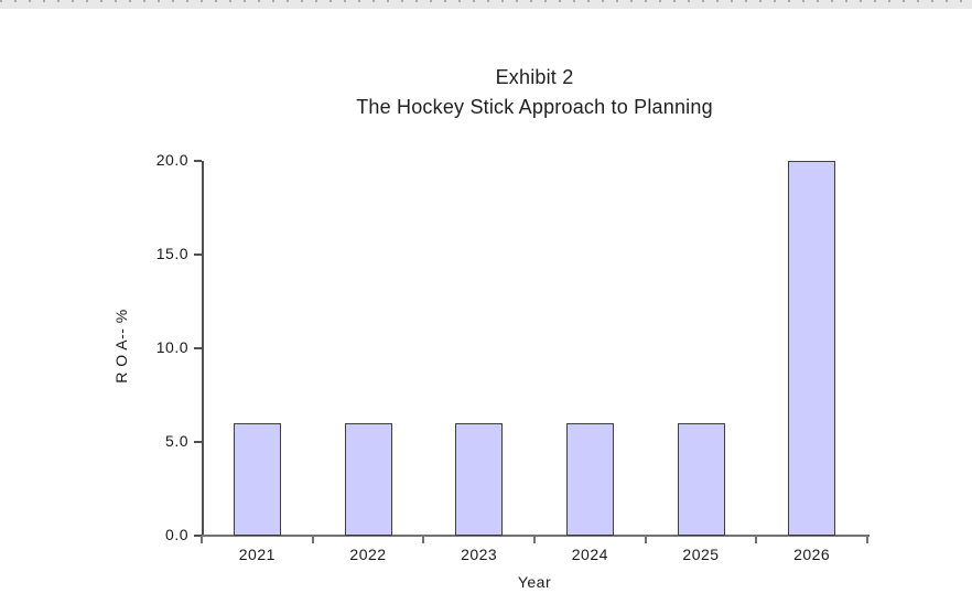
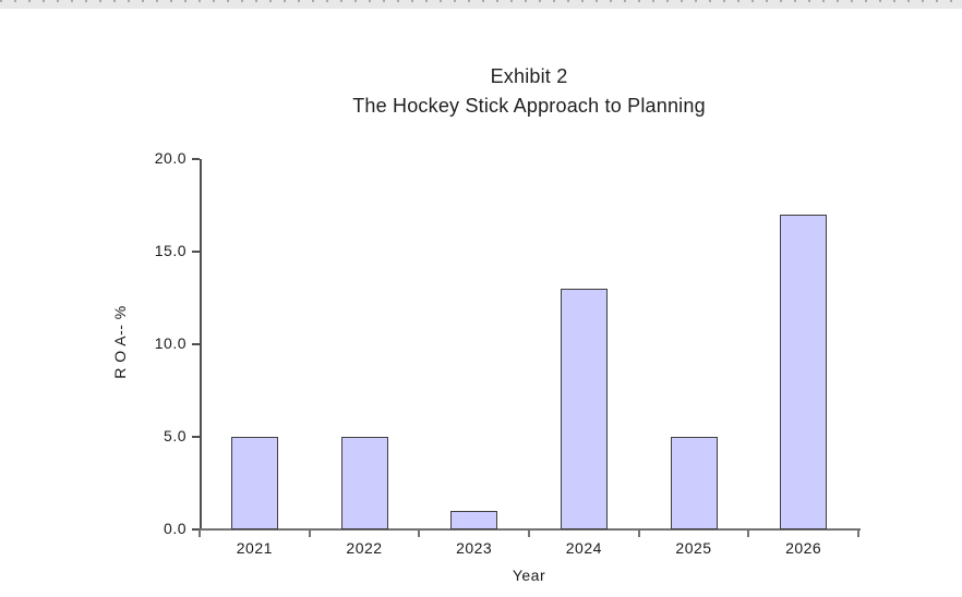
2021: 6 -> 5
2022: 6 -> 5
2023: 6 -> 1
2024: 6 -> 13
2025: 6 -> 5
2026: 20 -> 17
